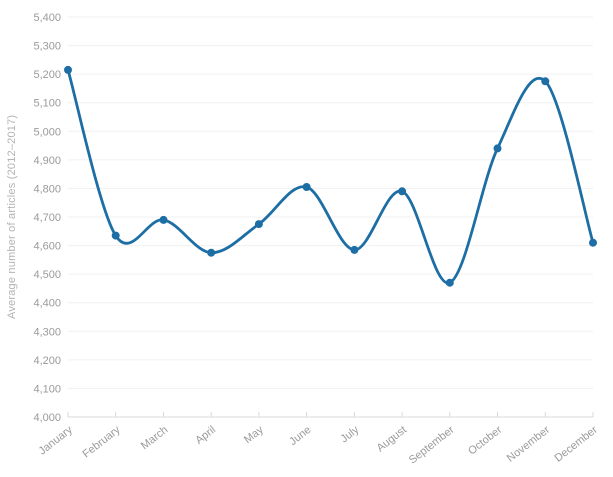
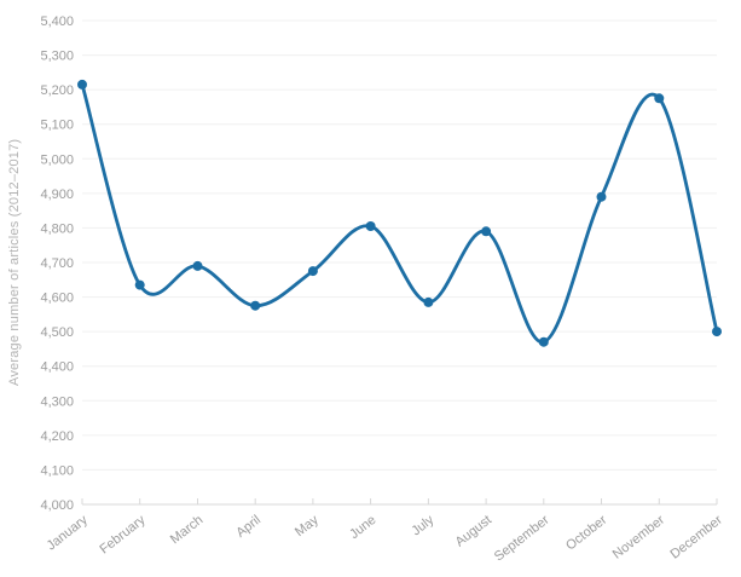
October: 4940 -> 4890
December: 4610 -> 4500
